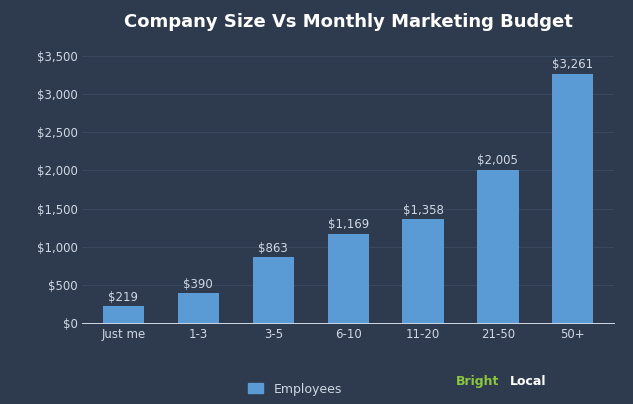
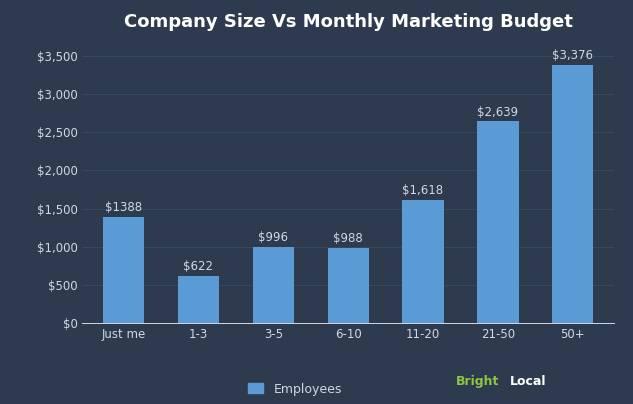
Just me: $219 -> $1388
1-3: $390 -> $622
3-5: $863 -> $996
6-10: $1,169 -> $988
11-20: $1,358 -> $1,618
21-50: $2,005 -> $2,639
50+: $3,261 -> $3,376
